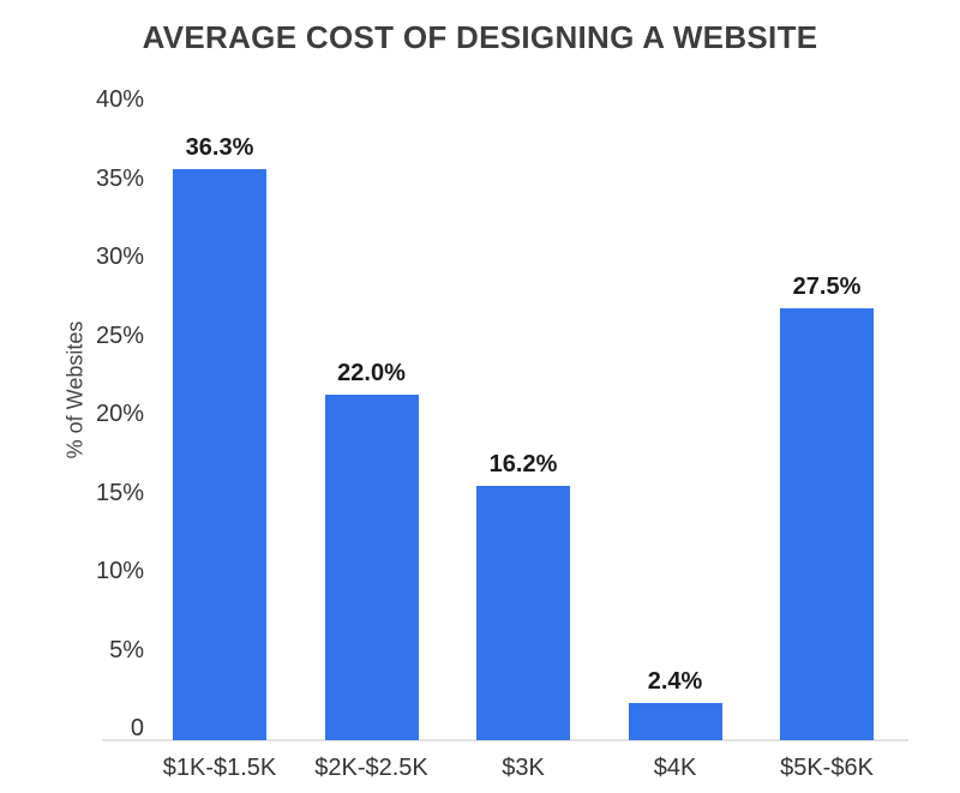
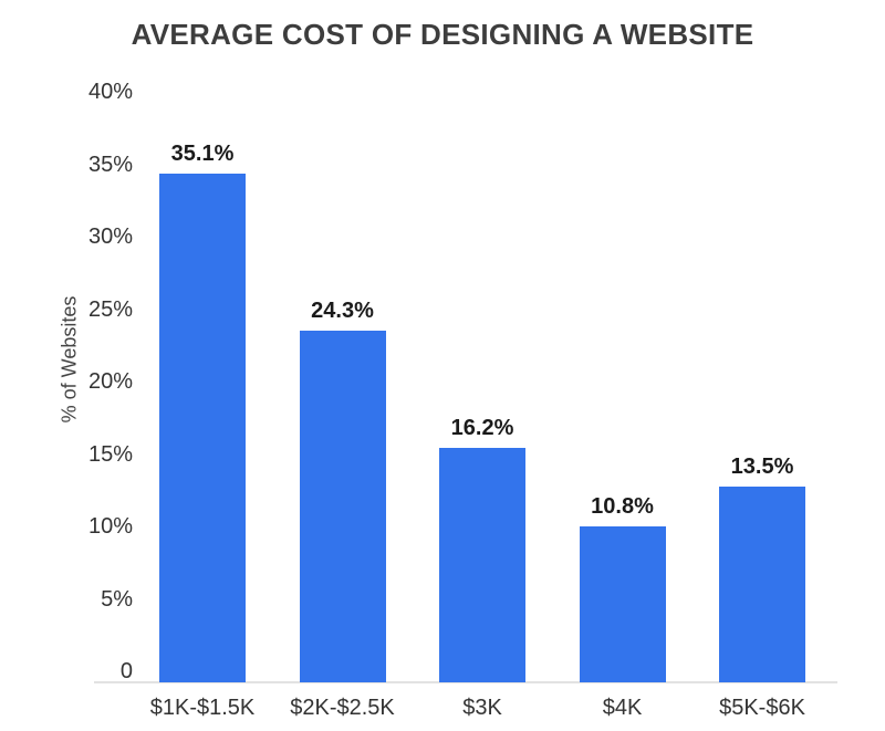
$1K-$1.5K: 36.3% -> 35.1%
$2K-$2.5K: 22.0% -> 24.3%
$4K: 2.4% -> 10.8%
$5K-$6K: 27.5% -> 13.5%
